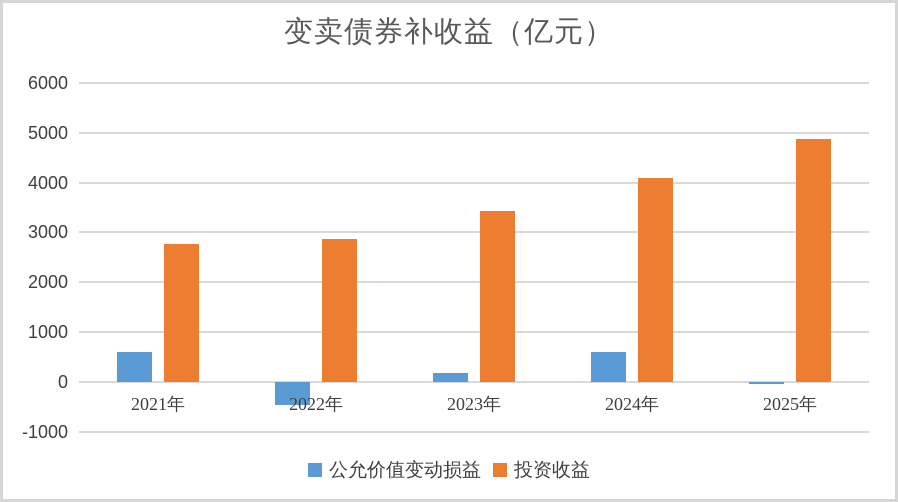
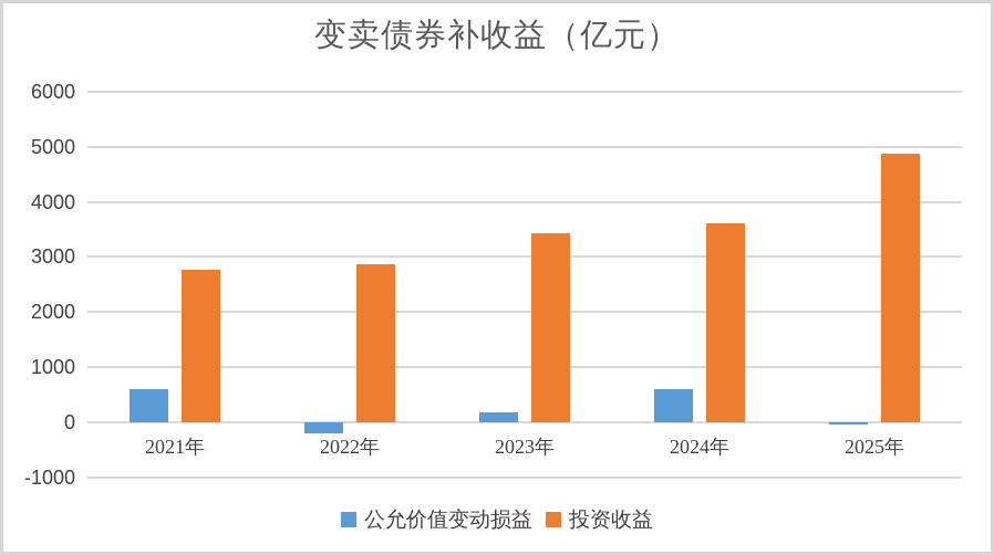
公允价值变动损益/2022年: -500 -> -200
投资收益/2024年: 4100 -> 3600
